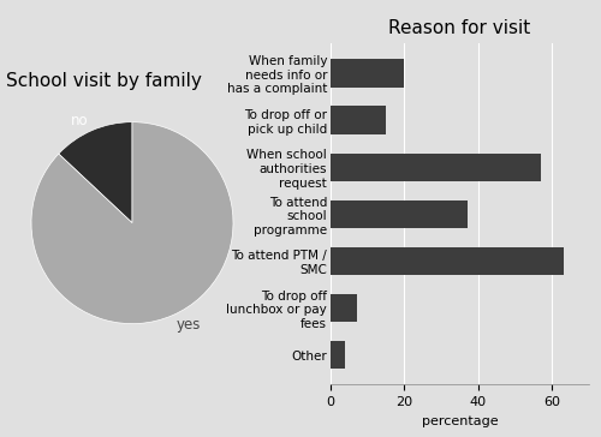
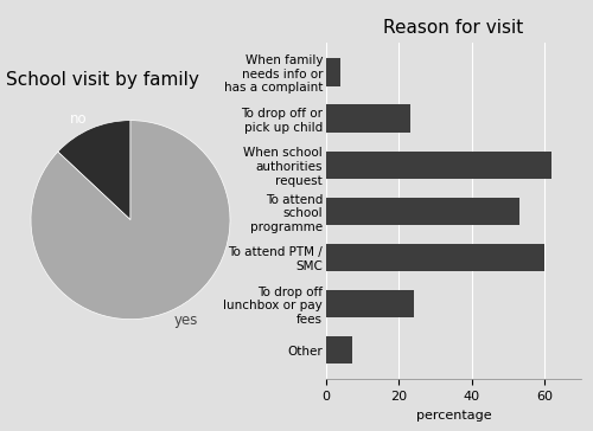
When family needs info or has a complaint: 20 -> 4
To drop off or pick up child: 15 -> 23
When school authorities request: 57 -> 62
To attend school programme: 37 -> 53
To attend PTM / SMC: 63 -> 60
To drop off lunchbox or pay fees: 7 -> 24
Other: 4 -> 7
